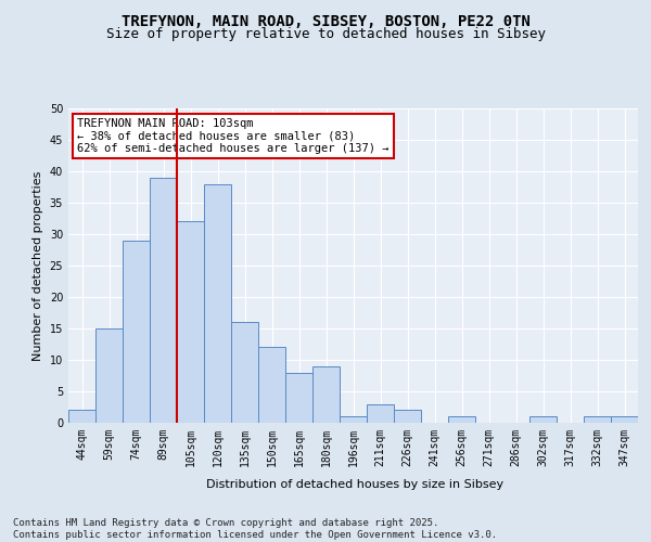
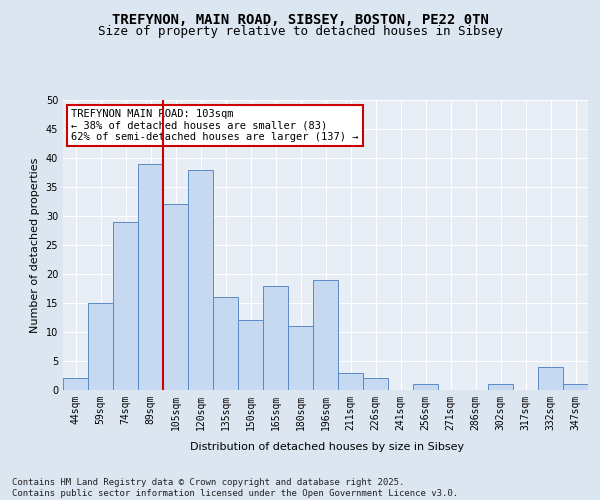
165sqm: 8 -> 18
180sqm: 9 -> 11
196sqm: 1 -> 19
332sqm: 1 -> 4
